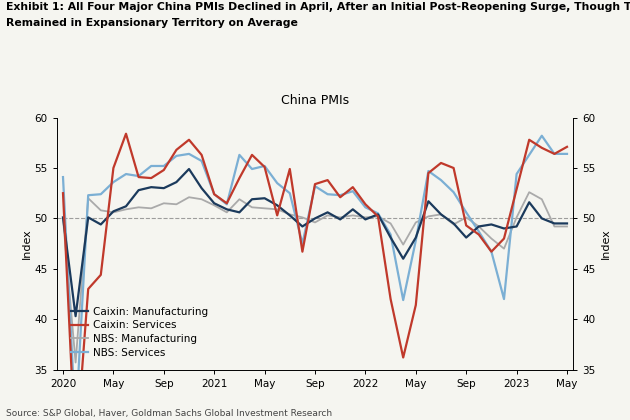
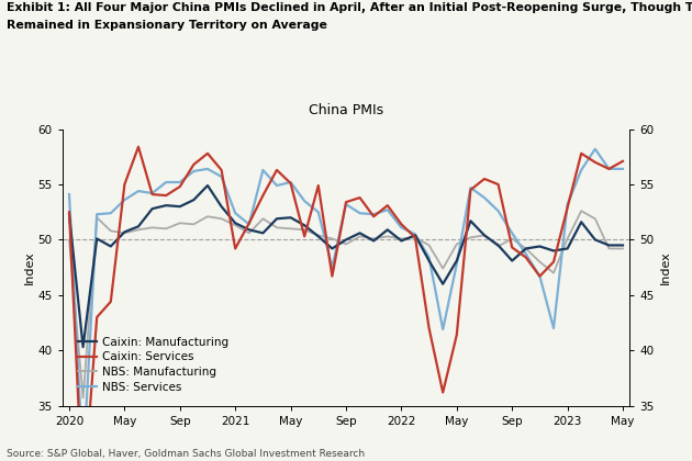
Caixin: Manufacturing/2020: 50.1 -> 52.3
Caixin: Services/2021: 52.4 -> 49.2
NBS: Services/2023: 54.4 -> 53.2
